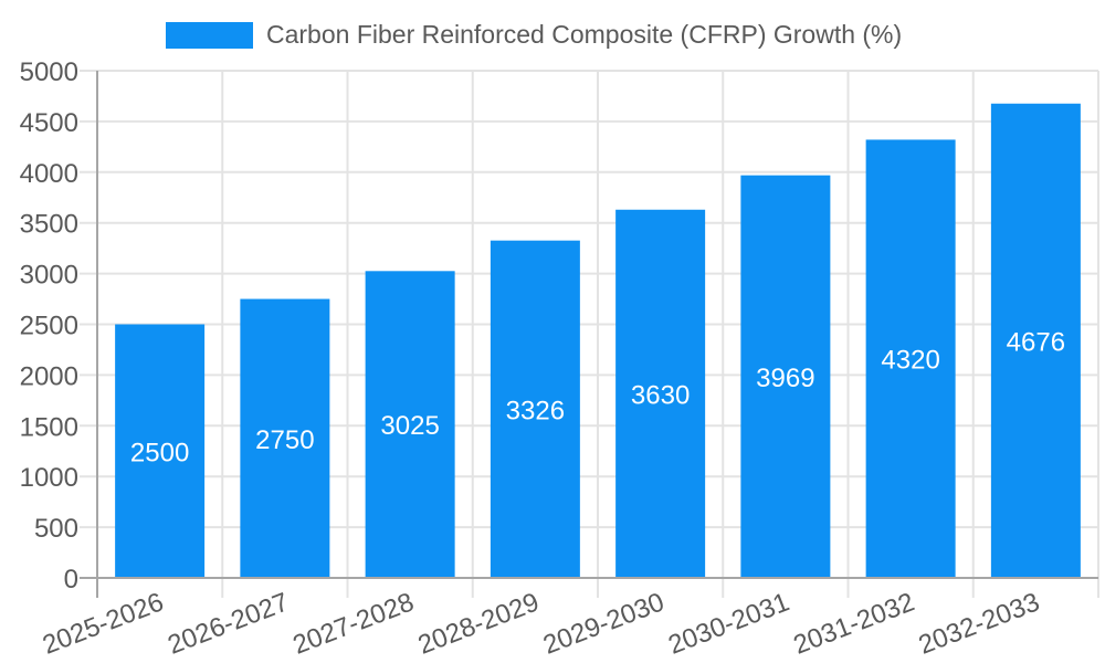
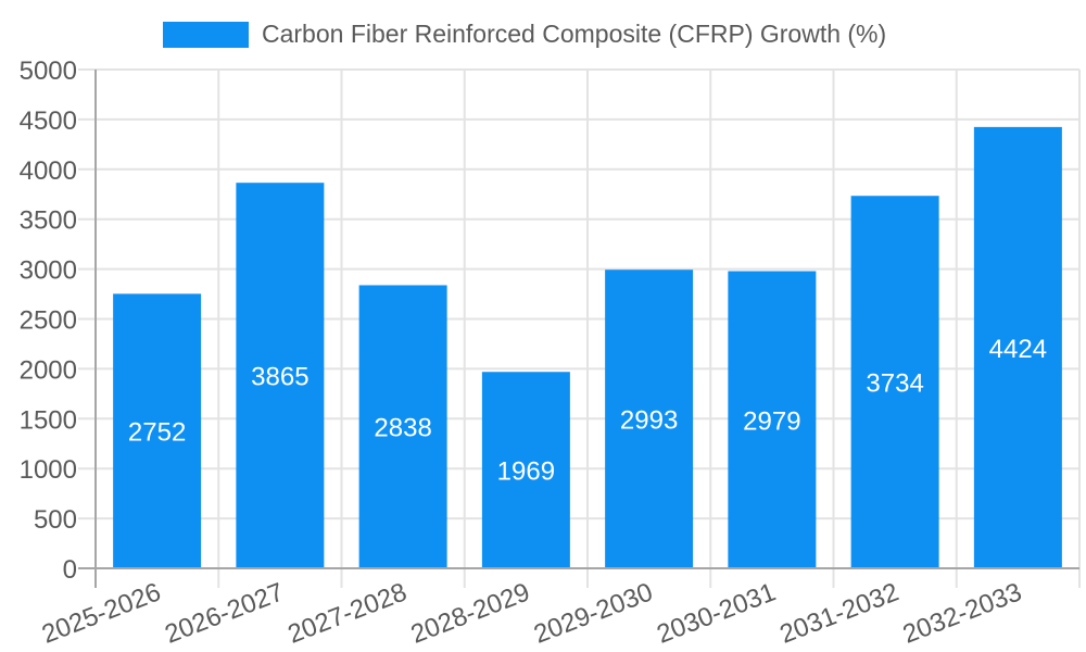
2025-2026: 2500 -> 2752
2026-2027: 2750 -> 3865
2027-2028: 3025 -> 2838
2028-2029: 3326 -> 1969
2029-2030: 3630 -> 2993
2030-2031: 3969 -> 2979
2031-2032: 4320 -> 3734
2032-2033: 4676 -> 4424
